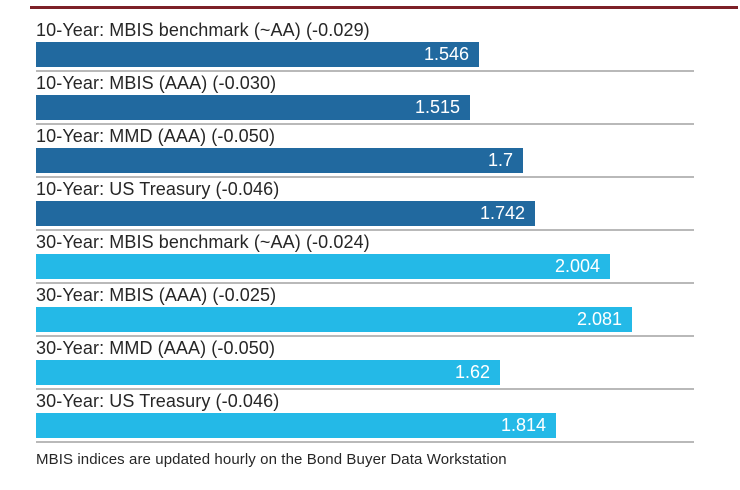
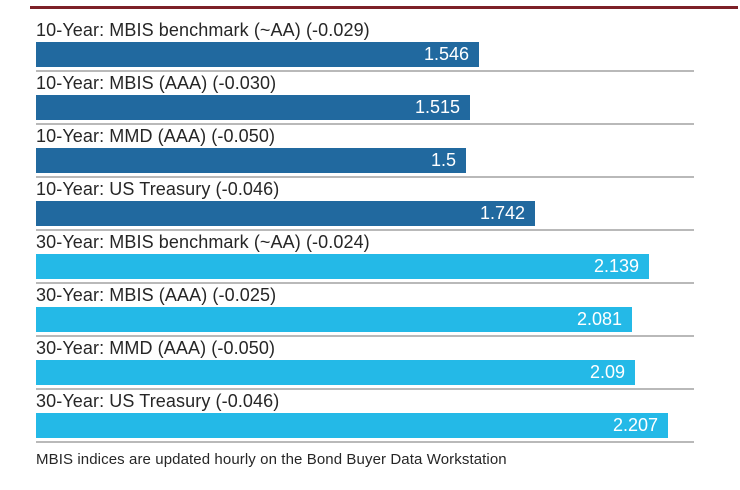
10-Year: MMD (AAA) (-0.050): 1.7 -> 1.5
30-Year: MBIS benchmark (~AA) (-0.024): 2.004 -> 2.139
30-Year: MMD (AAA) (-0.050): 1.62 -> 2.09
30-Year: US Treasury (-0.046): 1.814 -> 2.207
